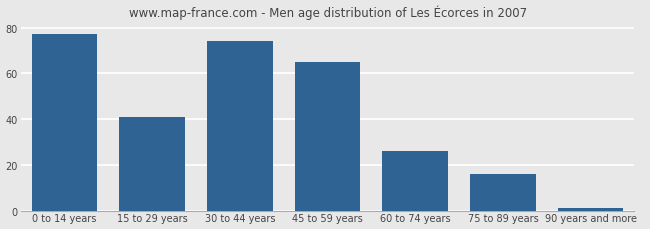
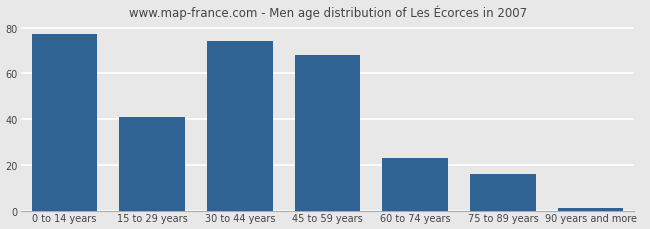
45 to 59 years: 65 -> 68
60 to 74 years: 26 -> 23
